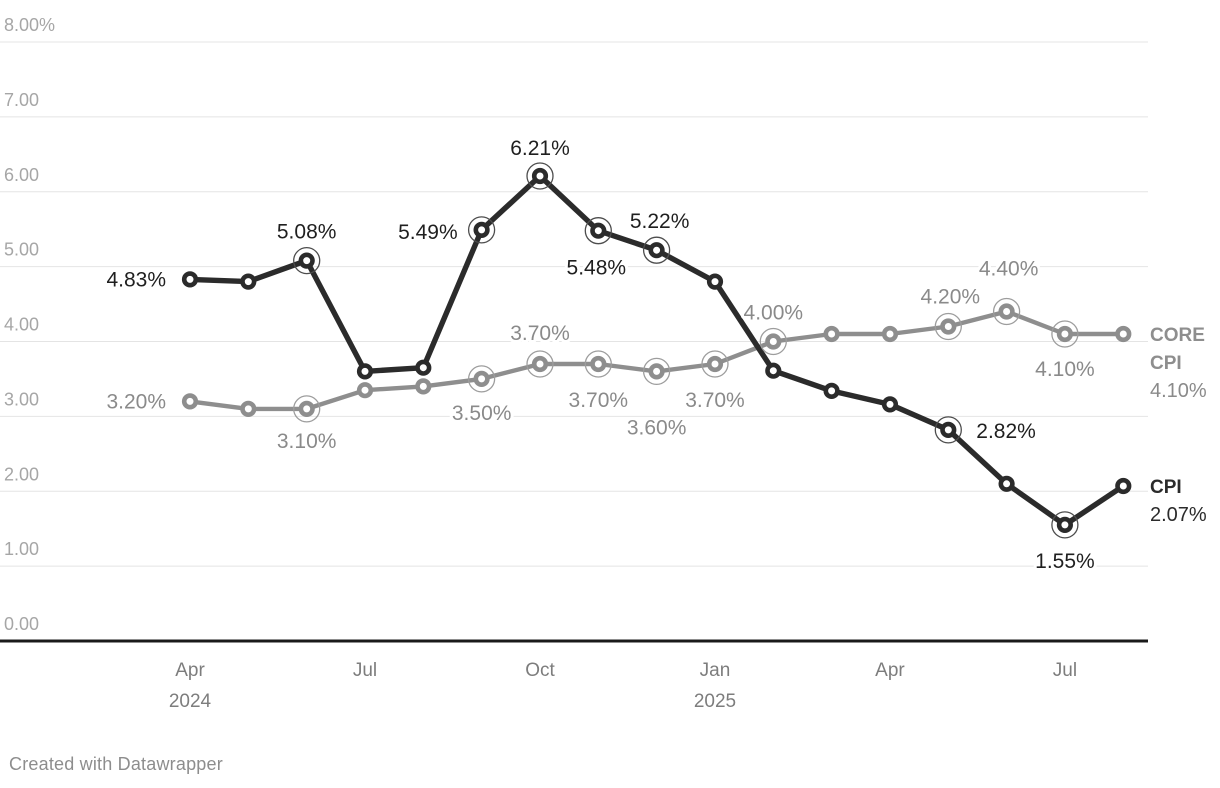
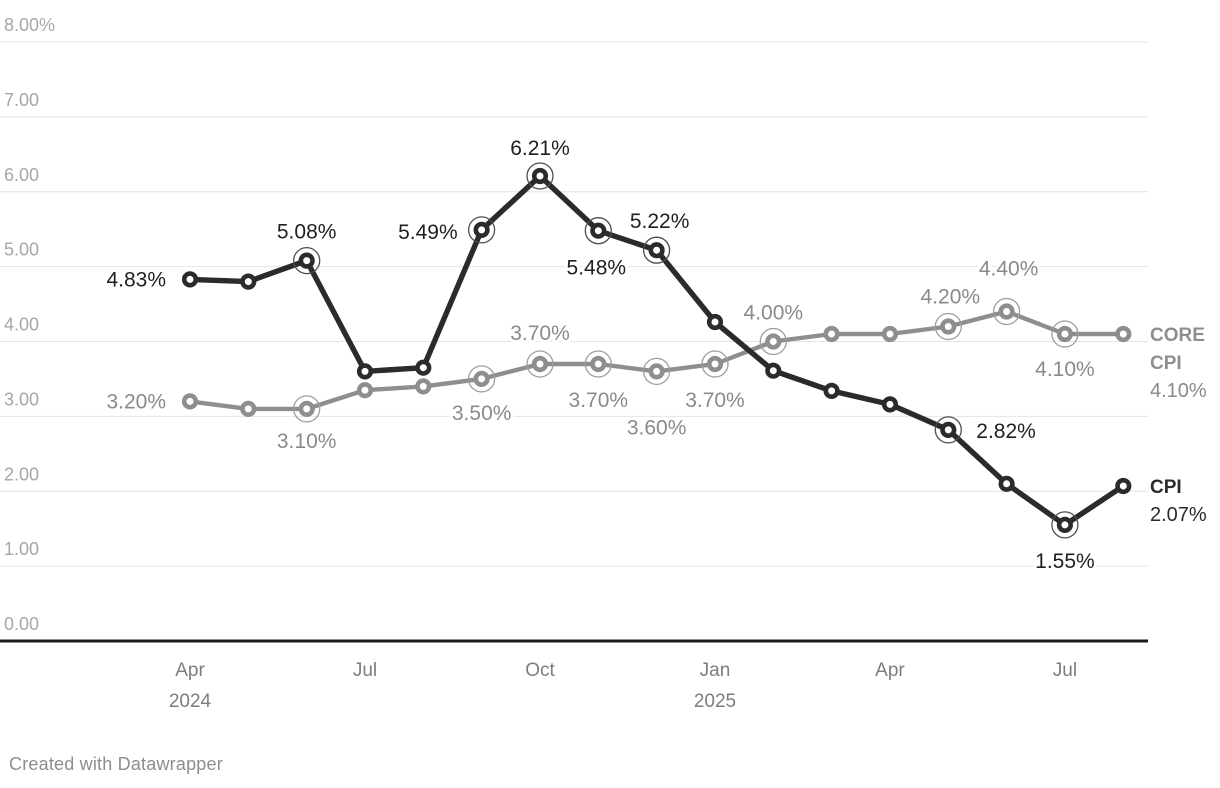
CPI/Jan 2025: 4.8% -> 4.3%
